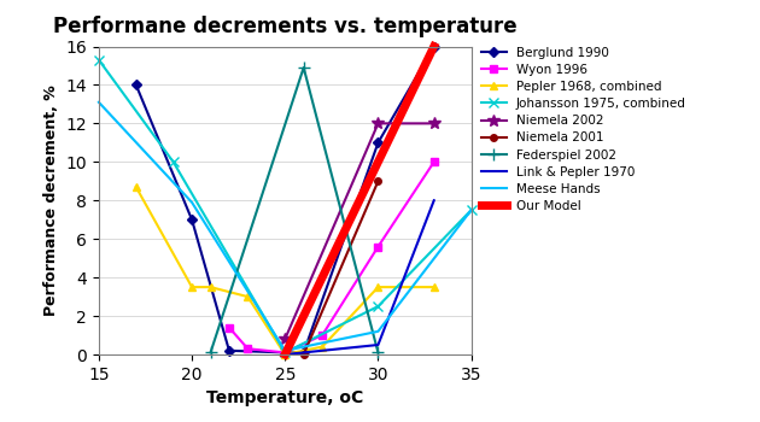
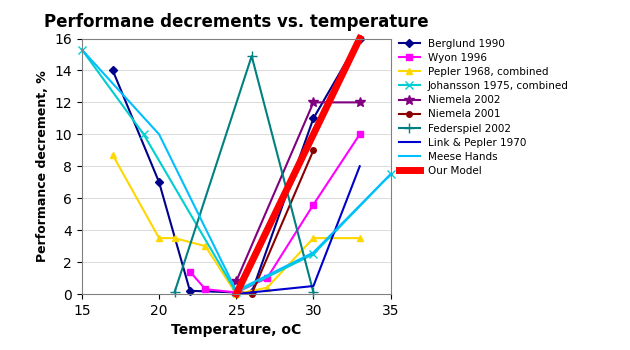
Meese Hands/15: 13.1 -> 15.3
Meese Hands/20: 7.9 -> 10.0
Meese Hands/30: 1.2 -> 2.6
